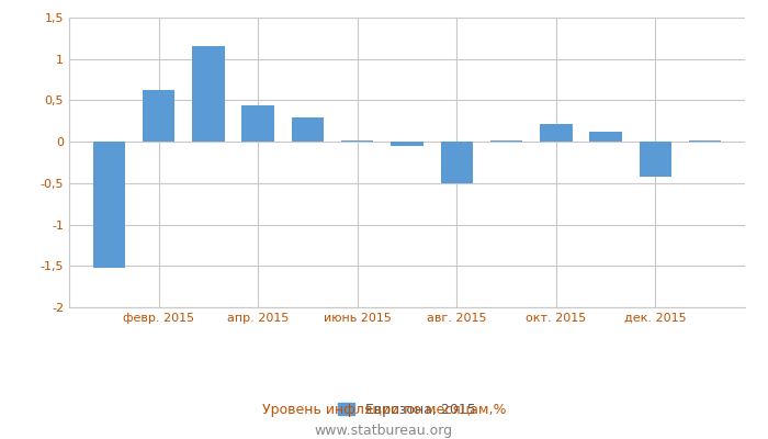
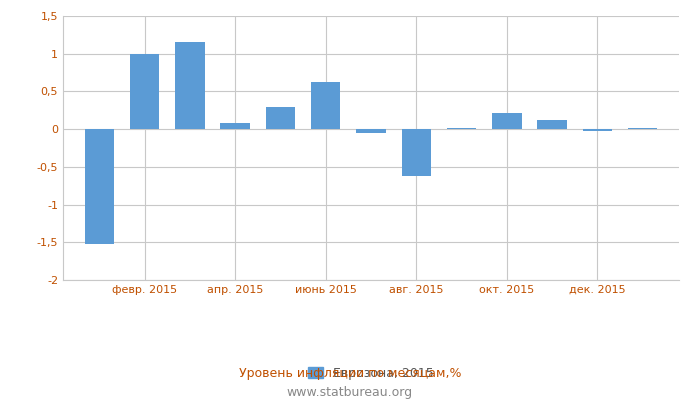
февр. 2015: 0,62 -> 1,00
апр. 2015: 0,44 -> 0,08
июнь 2015: 0,02 -> 0,62
авг. 2015: -0,50 -> -0,62
дек. 2015: -0,42 -> -0,02
